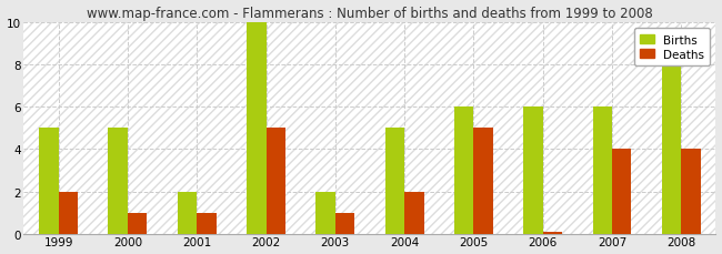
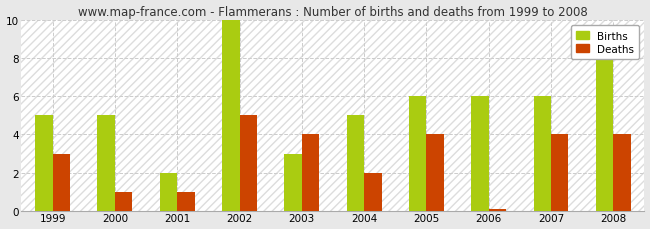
Deaths/1999: 2.0 -> 3.0
Births/2003: 2 -> 3
Deaths/2003: 1.0 -> 4.0
Deaths/2005: 5.0 -> 4.0
